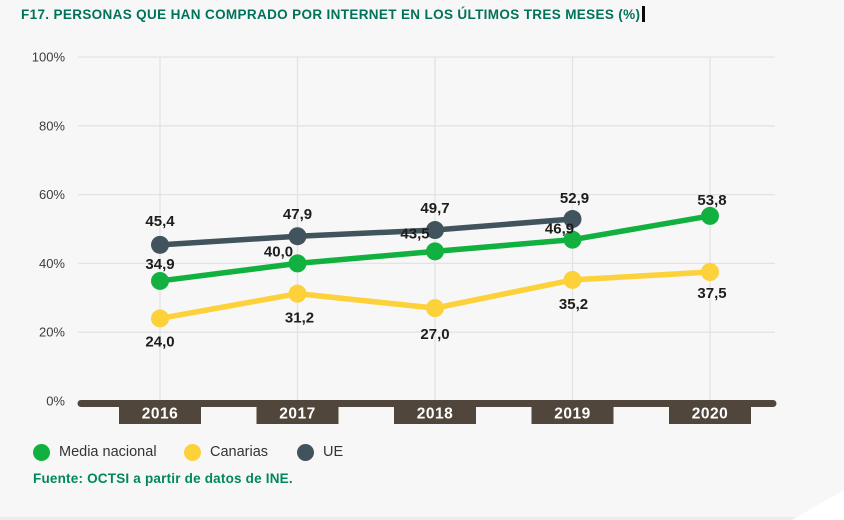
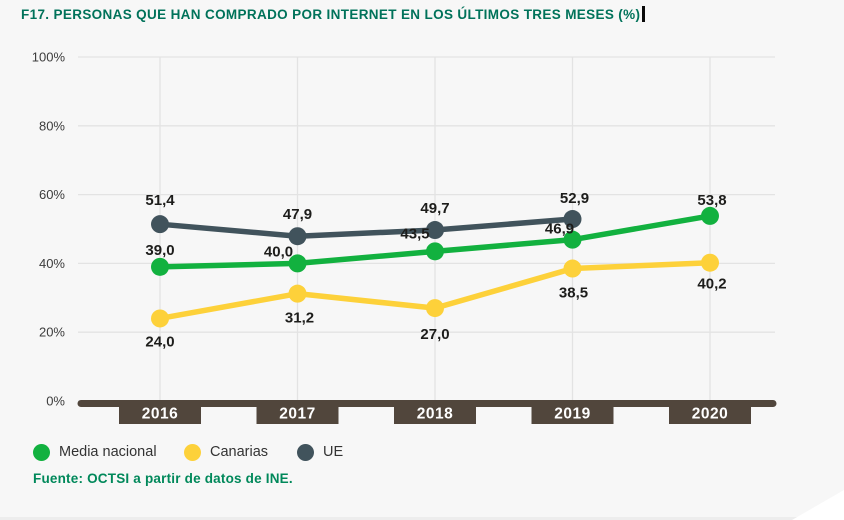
Media nacional/2016: 34,9 -> 39,0
UE/2016: 45,4 -> 51,4
Canarias/2019: 35,2 -> 38,5
Canarias/2020: 37,5 -> 40,2
